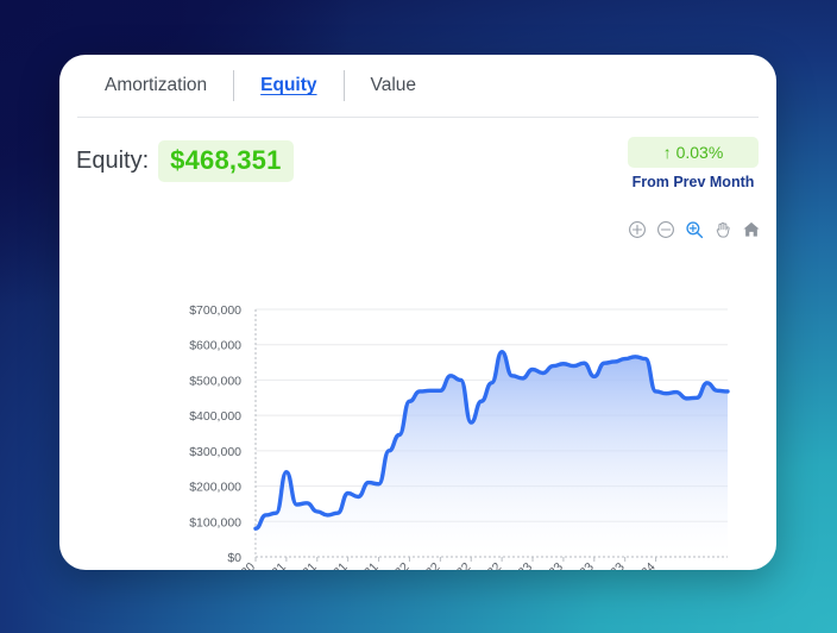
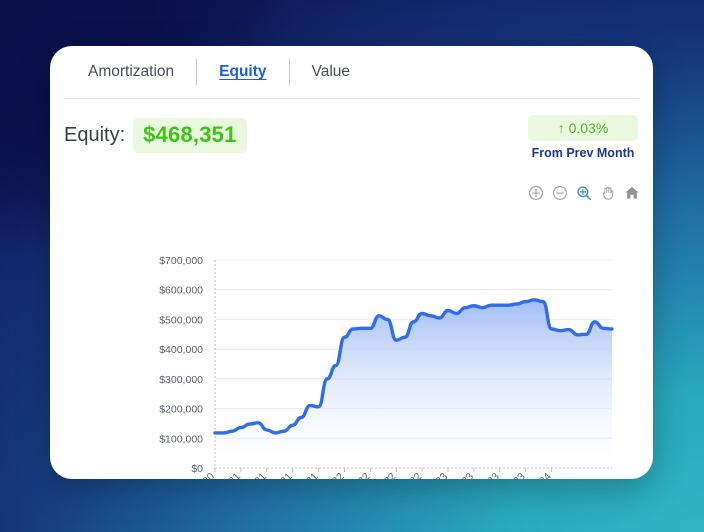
Nov-20: $80000 -> $120000
Feb-21: $240000 -> $140000
Aug-21: $180000 -> $140000
Aug-22: $380000 -> $430000
Nov-22: $580000 -> $520000
Aug-23: $510000 -> $550000
